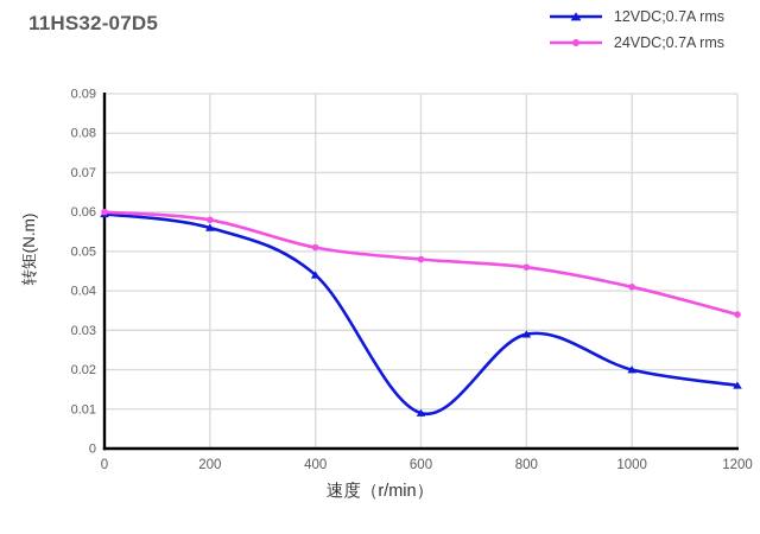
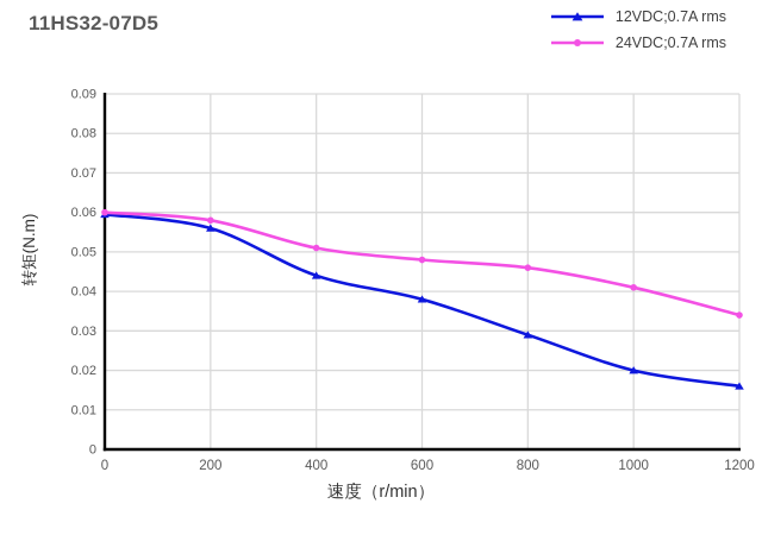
12VDC;0.7A rms/600: 0.009 -> 0.038
